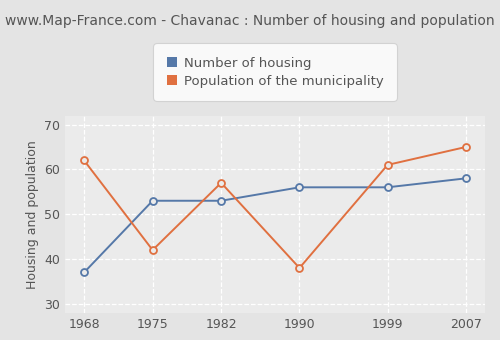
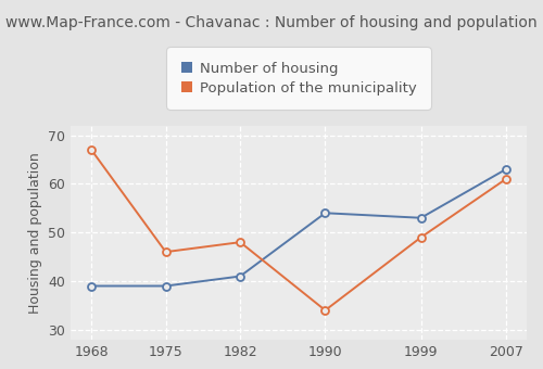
Number of housing/1968: 37 -> 39
Population of the municipality/1968: 62 -> 67
Number of housing/1975: 53 -> 39
Population of the municipality/1975: 42 -> 46
Number of housing/1982: 53 -> 41
Population of the municipality/1982: 57 -> 48
Number of housing/1990: 56 -> 54
Population of the municipality/1990: 38 -> 34
Number of housing/1999: 56 -> 53
Population of the municipality/1999: 61 -> 49
Number of housing/2007: 58 -> 63
Population of the municipality/2007: 65 -> 61
